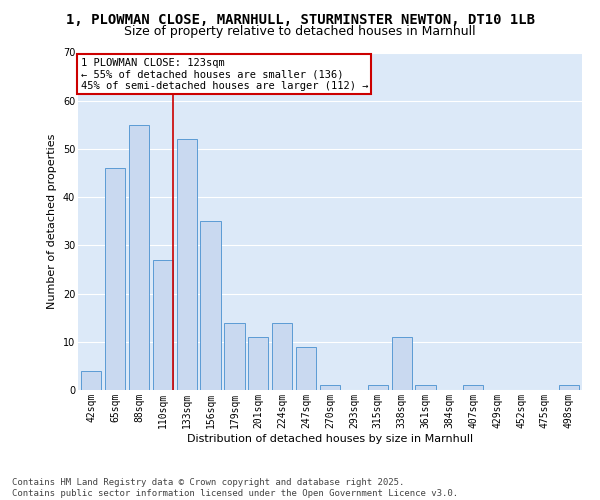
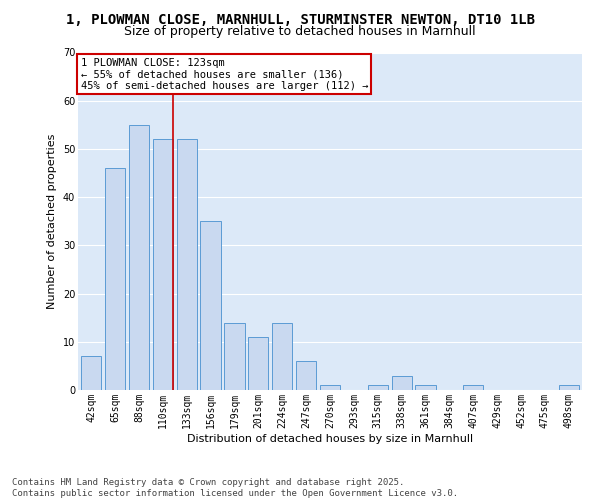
42sqm: 4 -> 7
110sqm: 27 -> 52
247sqm: 9 -> 6
338sqm: 11 -> 3
